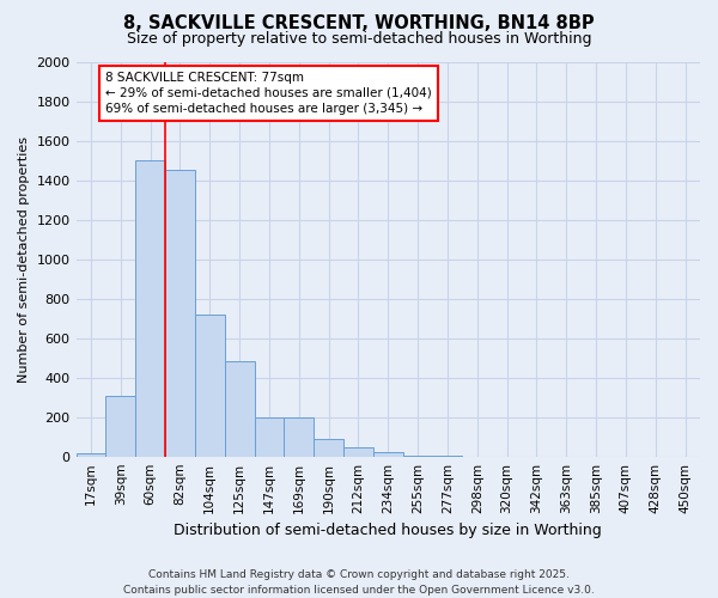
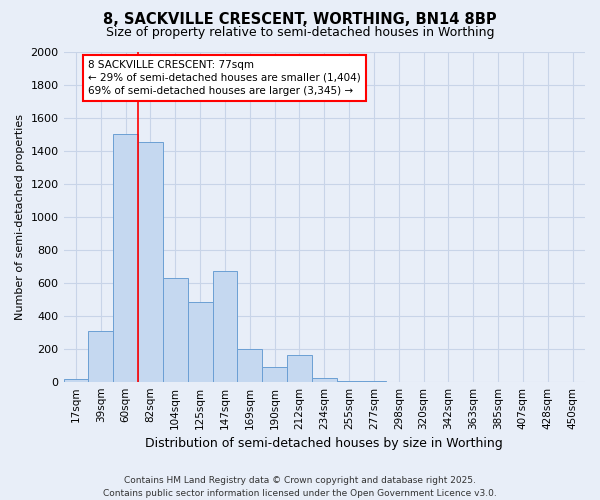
104sqm: 720 -> 630
147sqm: 200 -> 670
212sqm: 40 -> 160
